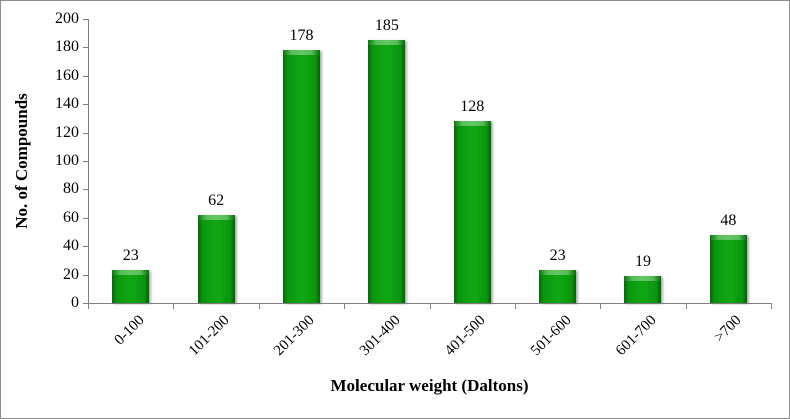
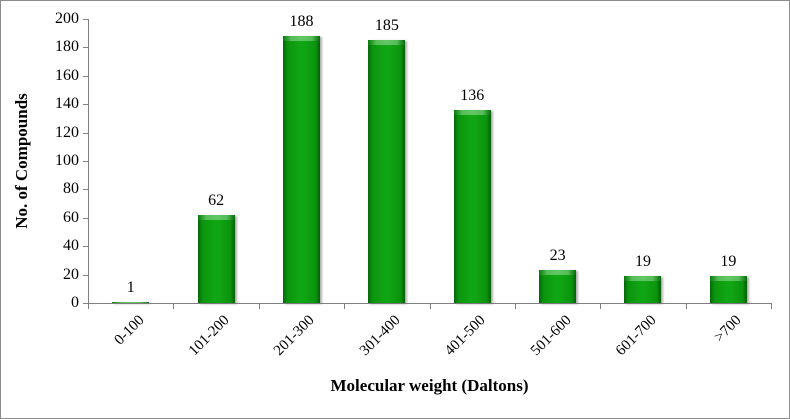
0-100: 23 -> 1
201-300: 178 -> 188
401-500: 128 -> 136
>700: 48 -> 19
